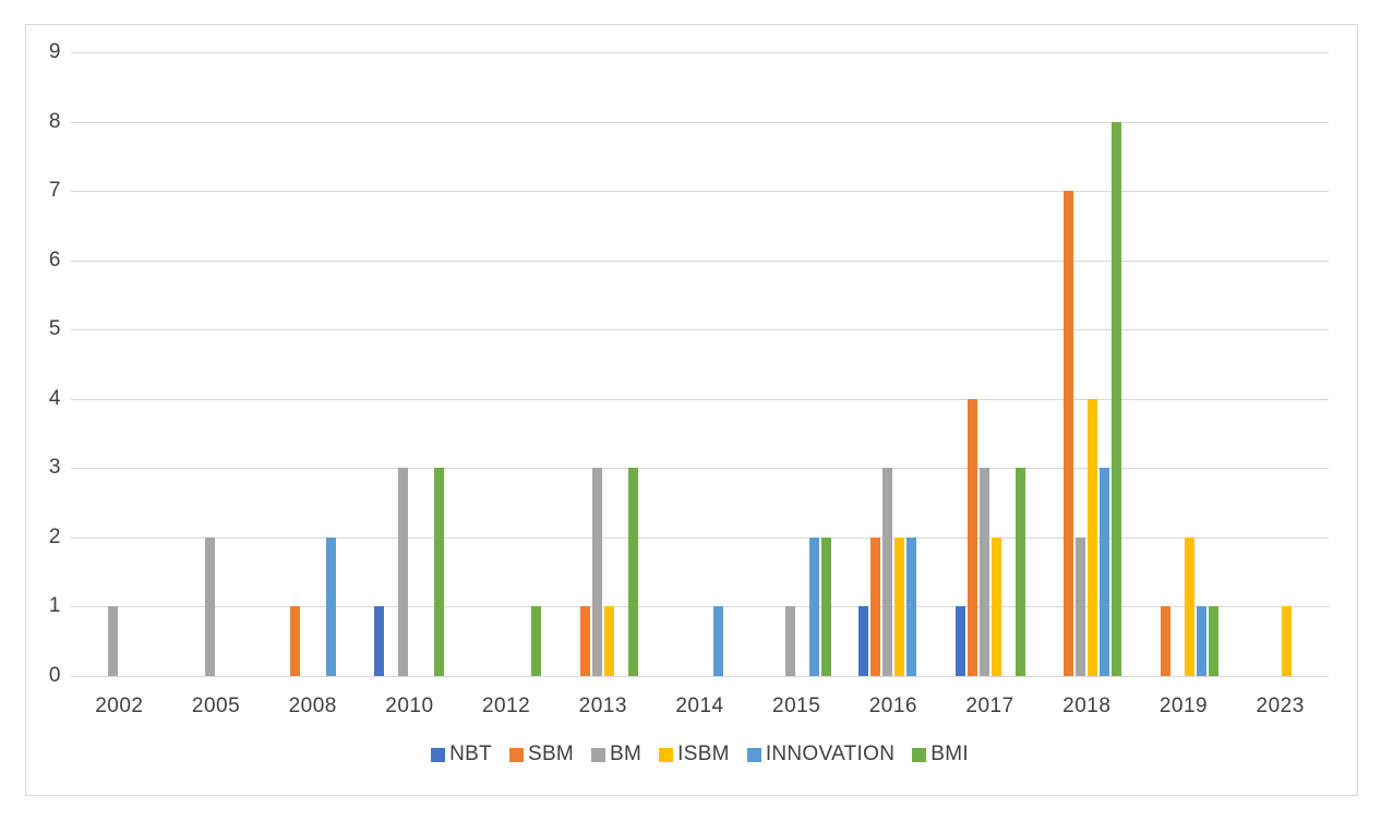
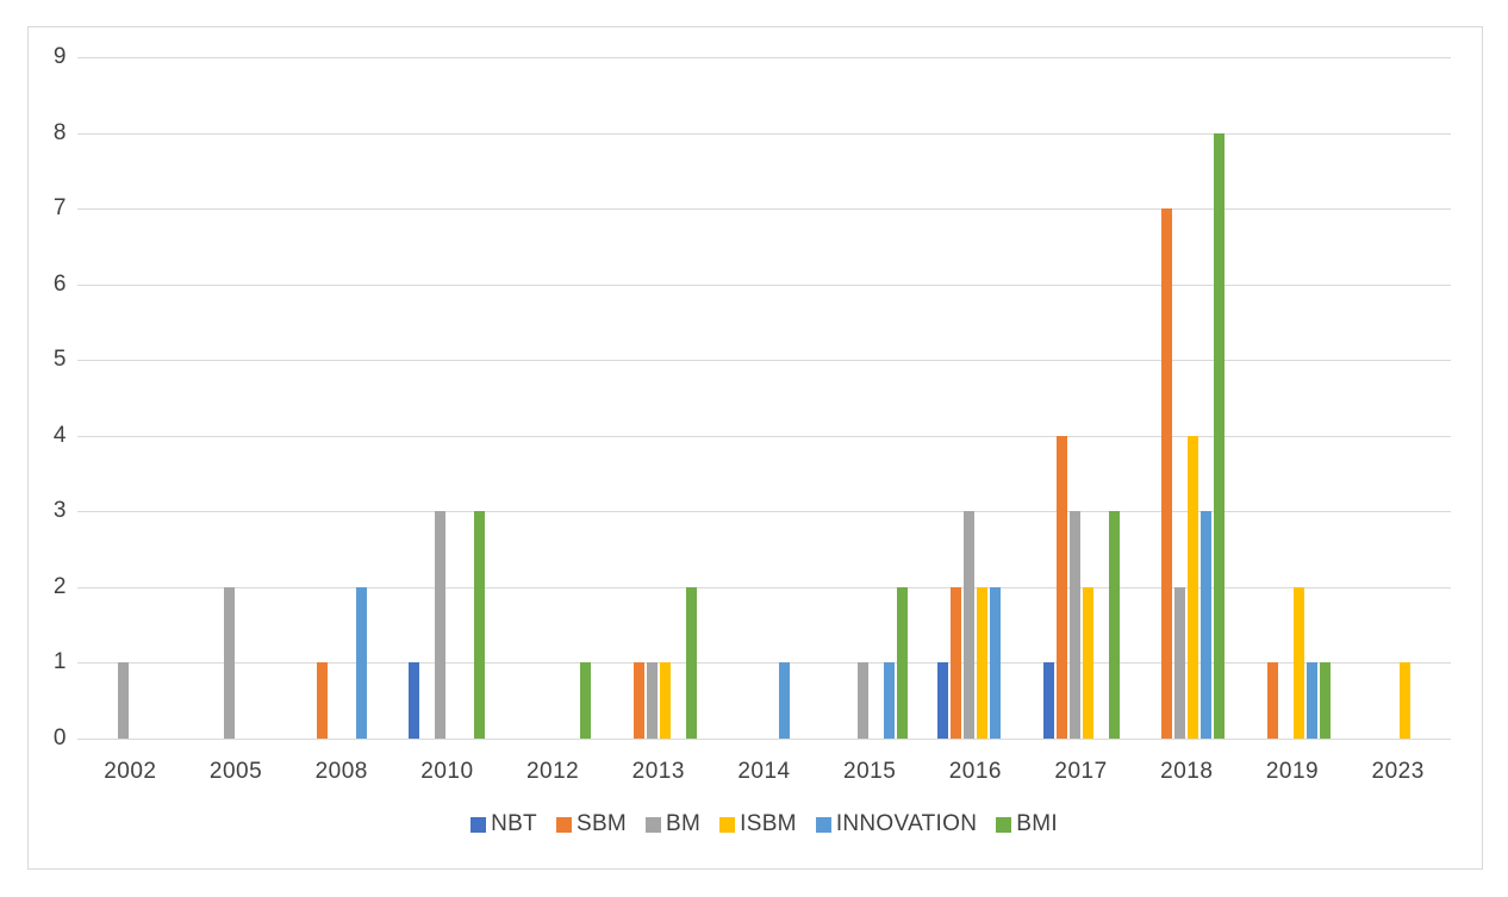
BM/2013: 3 -> 1
BMI/2013: 3 -> 2
INNOVATION/2015: 2 -> 1
